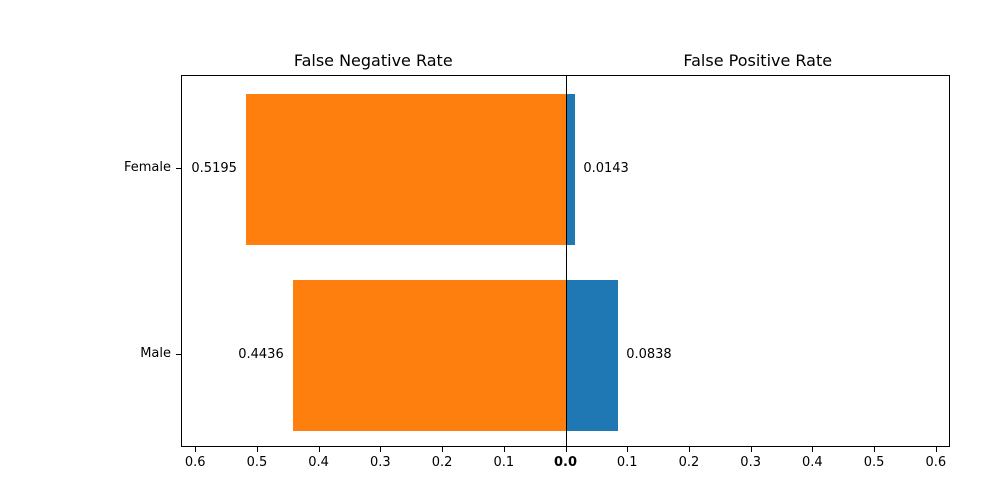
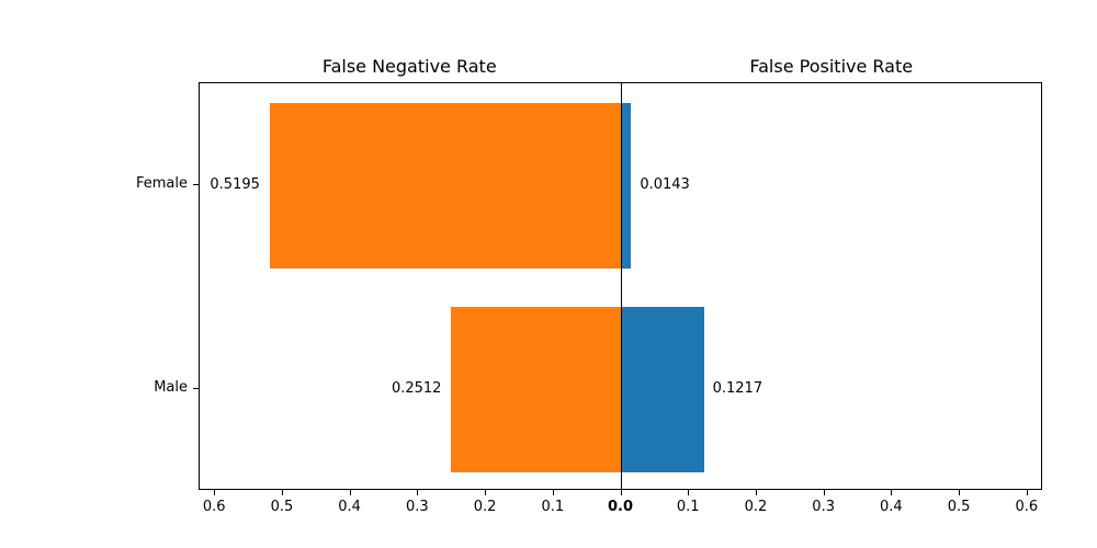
False Negative Rate/Male: 0.4436 -> 0.2512
False Positive Rate/Male: 0.0838 -> 0.1217
